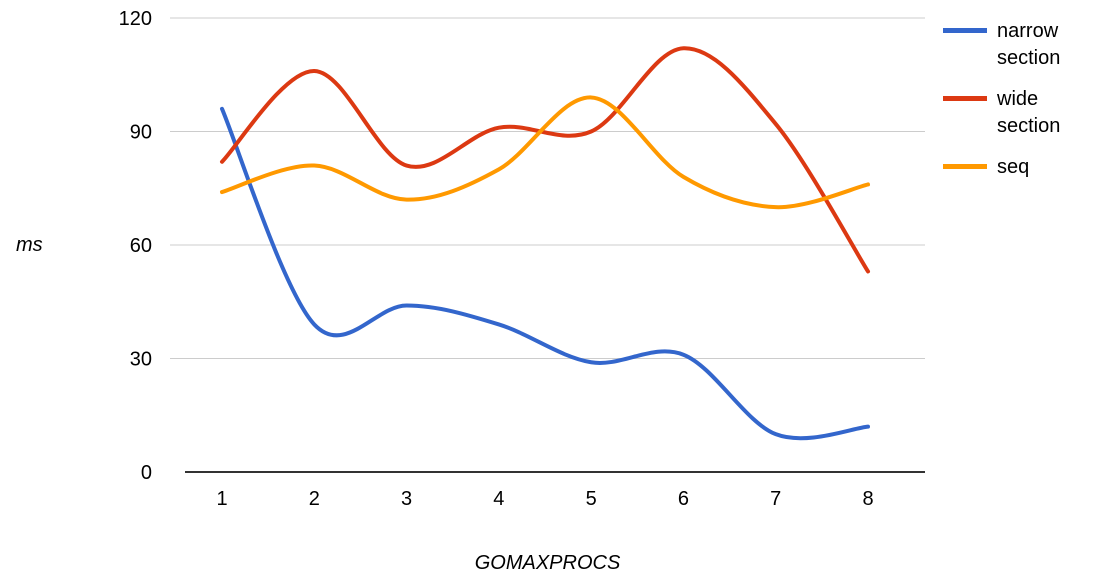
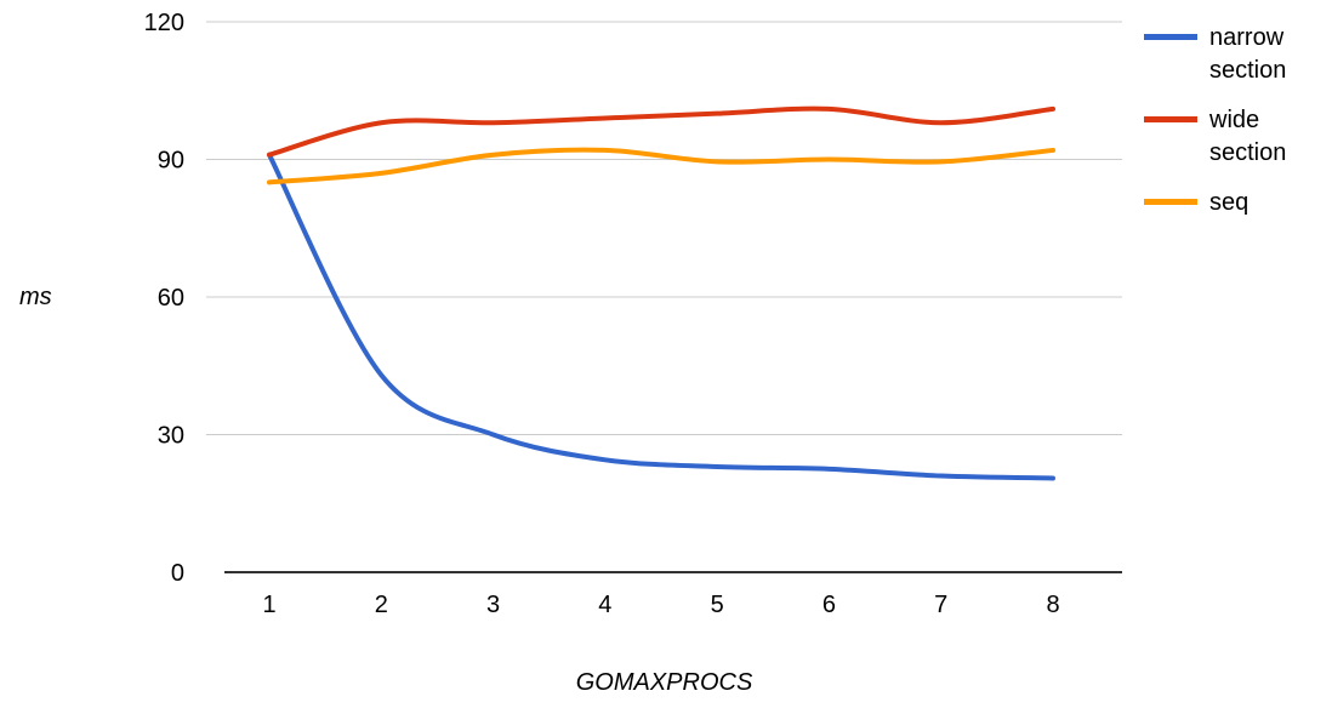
narrow section/1: 96 -> 91
wide section/1: 82 -> 91
seq/1: 74 -> 85
narrow section/2: 39 -> 43
wide section/2: 106 -> 98
seq/2: 81 -> 87
narrow section/3: 44 -> 30
wide section/3: 81 -> 98
seq/3: 72 -> 91
narrow section/4: 39 -> 24
wide section/4: 91 -> 99
seq/4: 80 -> 92
narrow section/5: 29 -> 23
wide section/5: 90 -> 100
seq/5: 99 -> 90
narrow section/6: 31 -> 22
wide section/6: 112 -> 101
seq/6: 78 -> 90
narrow section/7: 10 -> 21
wide section/7: 92 -> 98
seq/7: 70 -> 90
narrow section/8: 12 -> 20
wide section/8: 53 -> 101
seq/8: 76 -> 92
